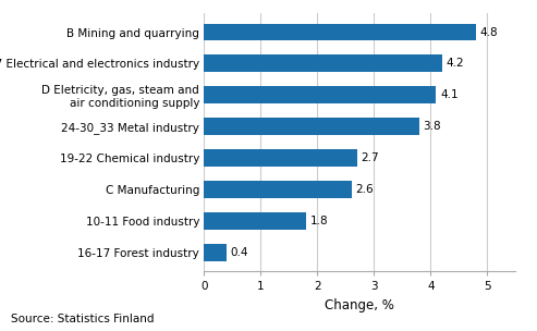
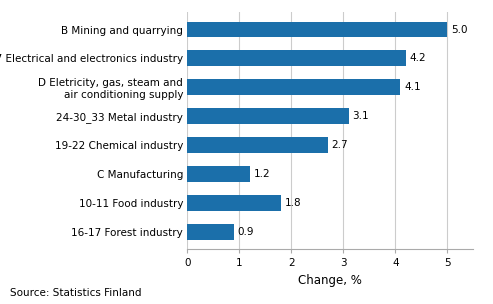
B Mining and quarrying: 4.8 -> 5.0
24-30_33 Metal industry: 3.8 -> 3.1
C Manufacturing: 2.6 -> 1.2
16-17 Forest industry: 0.4 -> 0.9
